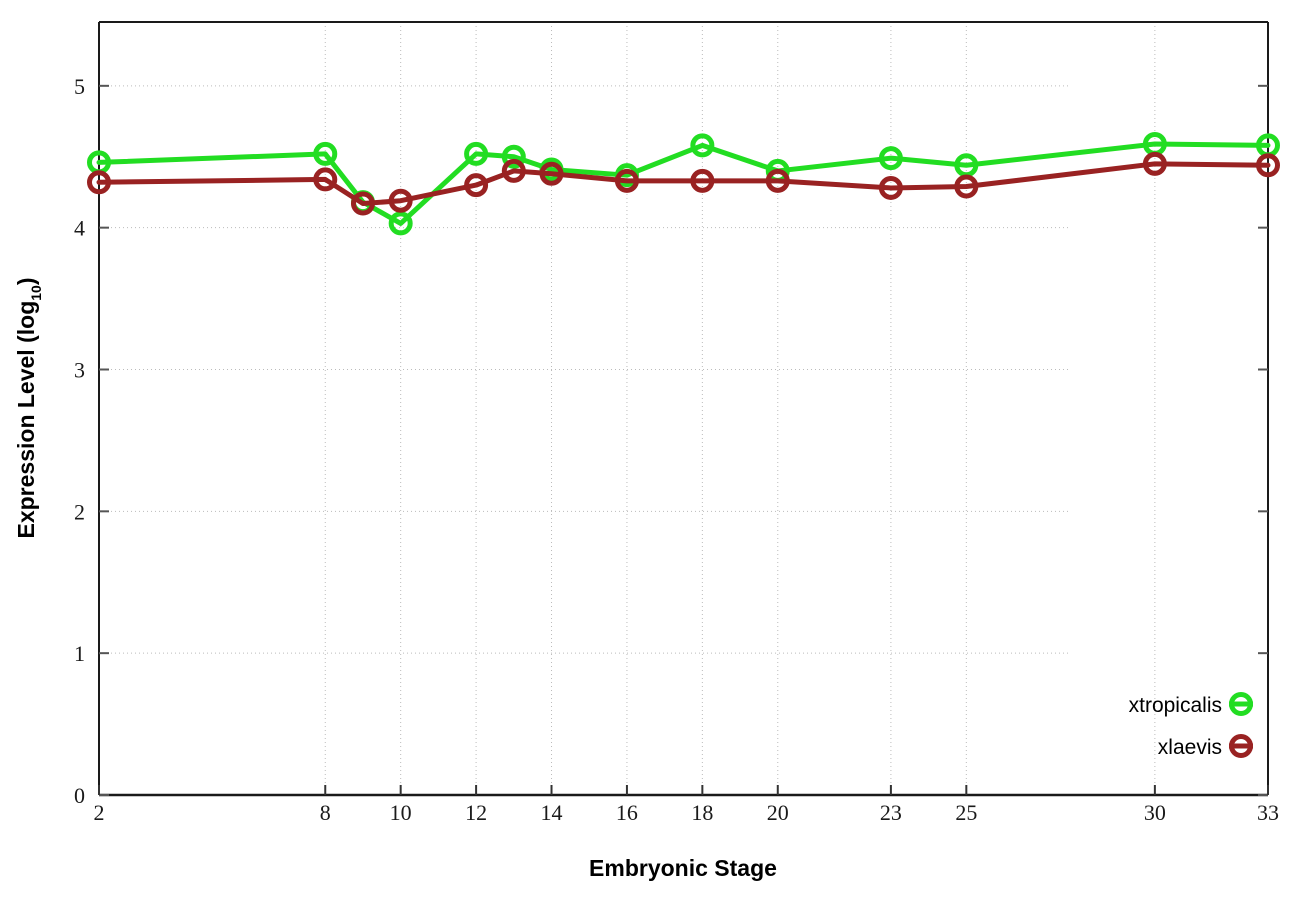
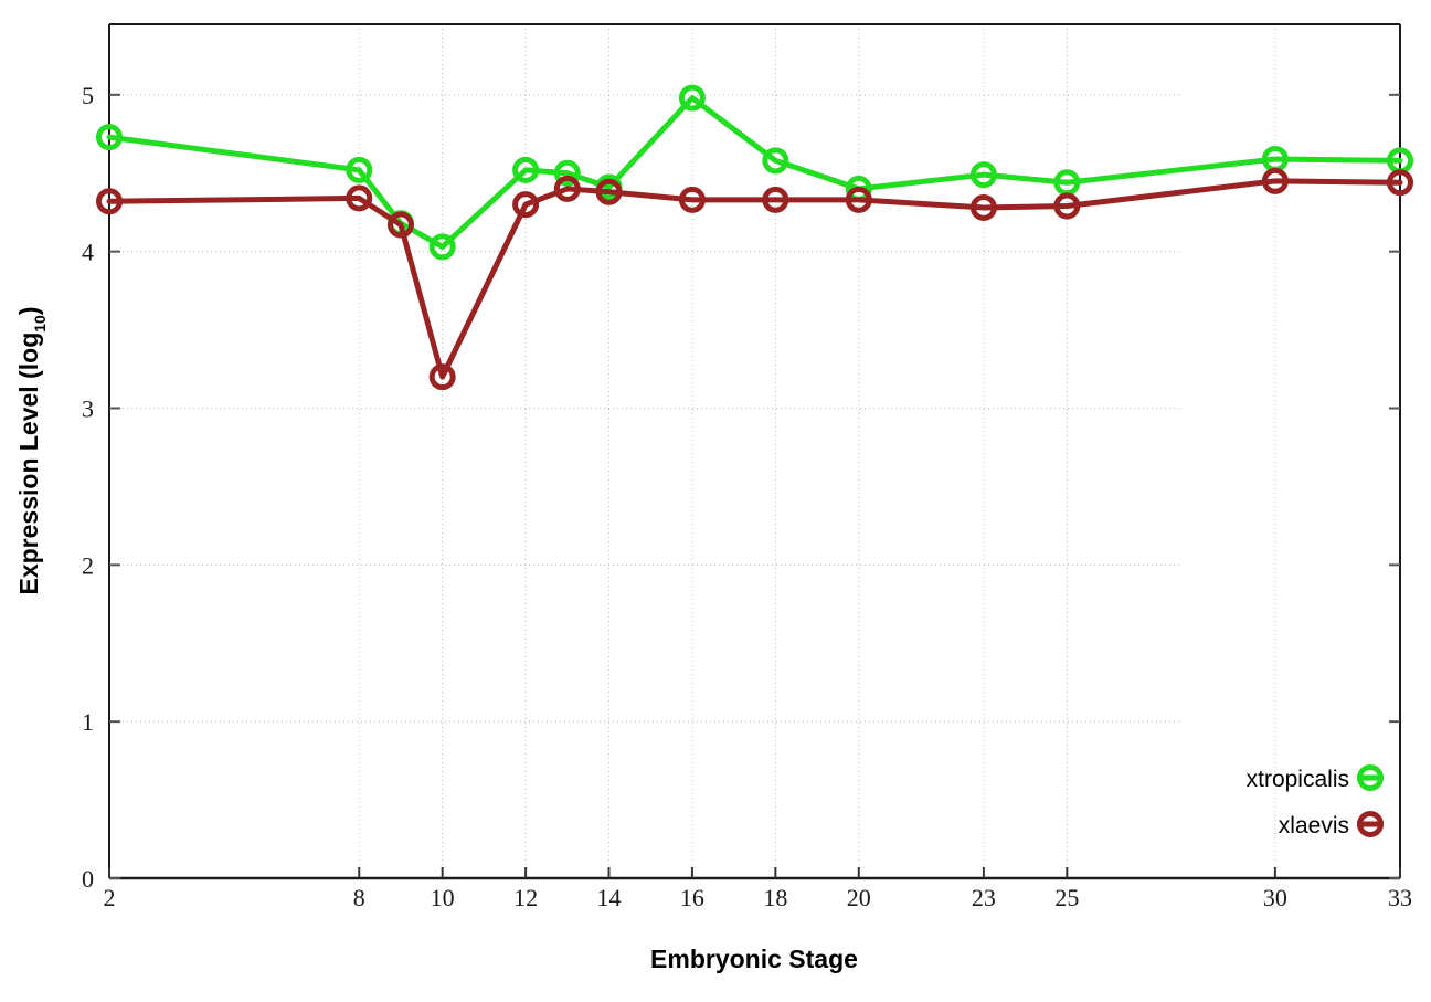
xtropicalis/2: 4.46 -> 4.73
xlaevis/10: 4.19 -> 3.20
xtropicalis/16: 4.37 -> 4.98
